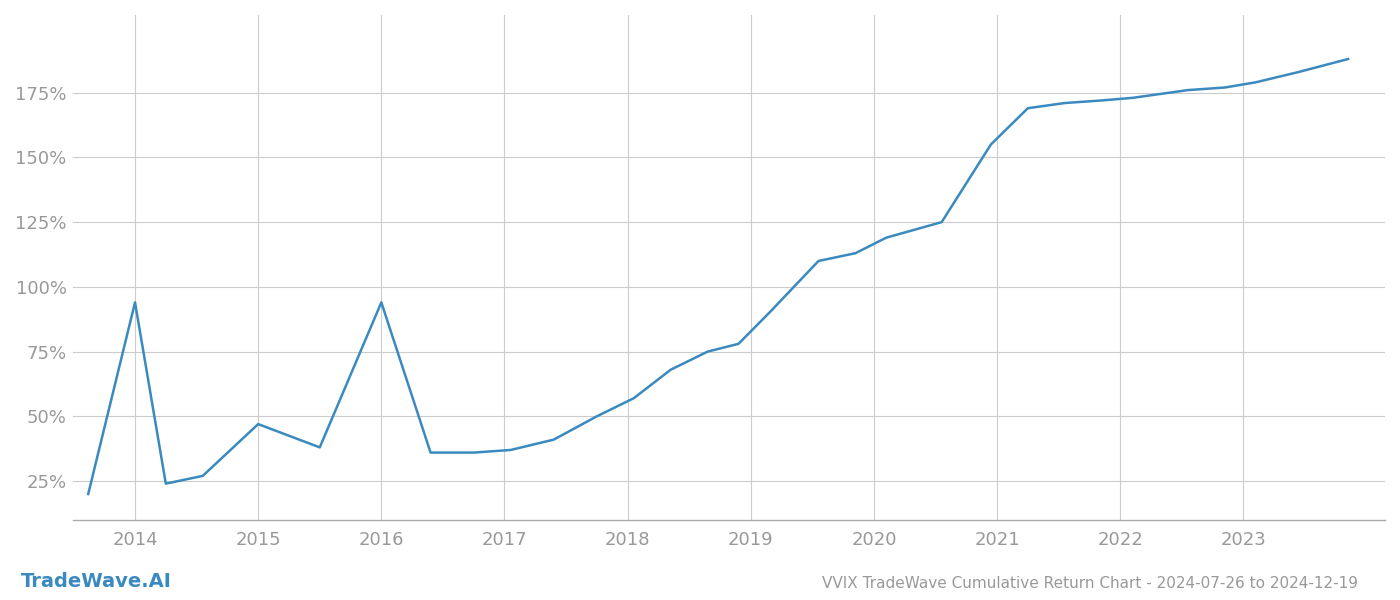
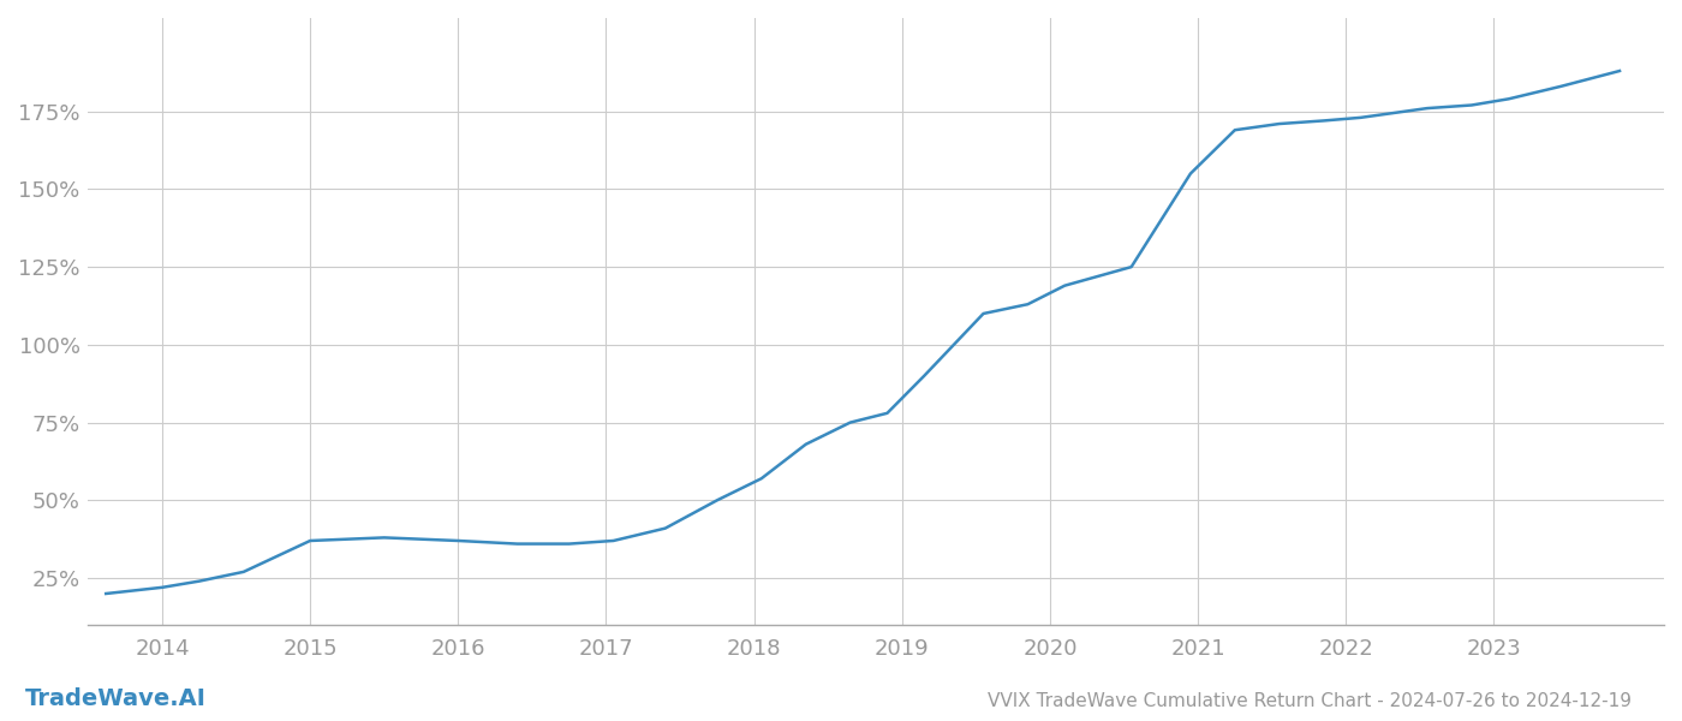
2014: 94% -> 22%
2015: 47% -> 37%
2016: 94% -> 37%
